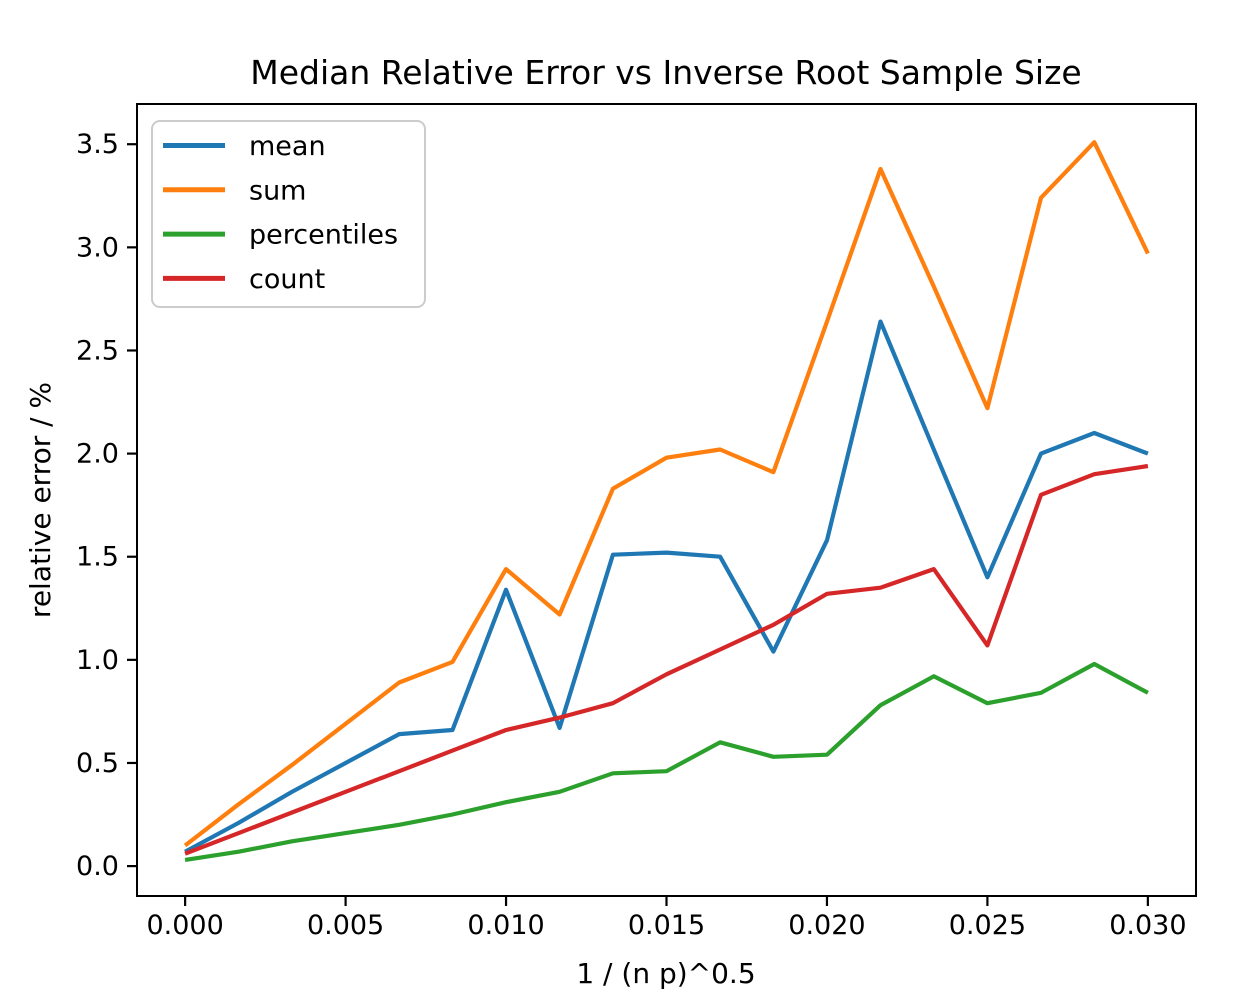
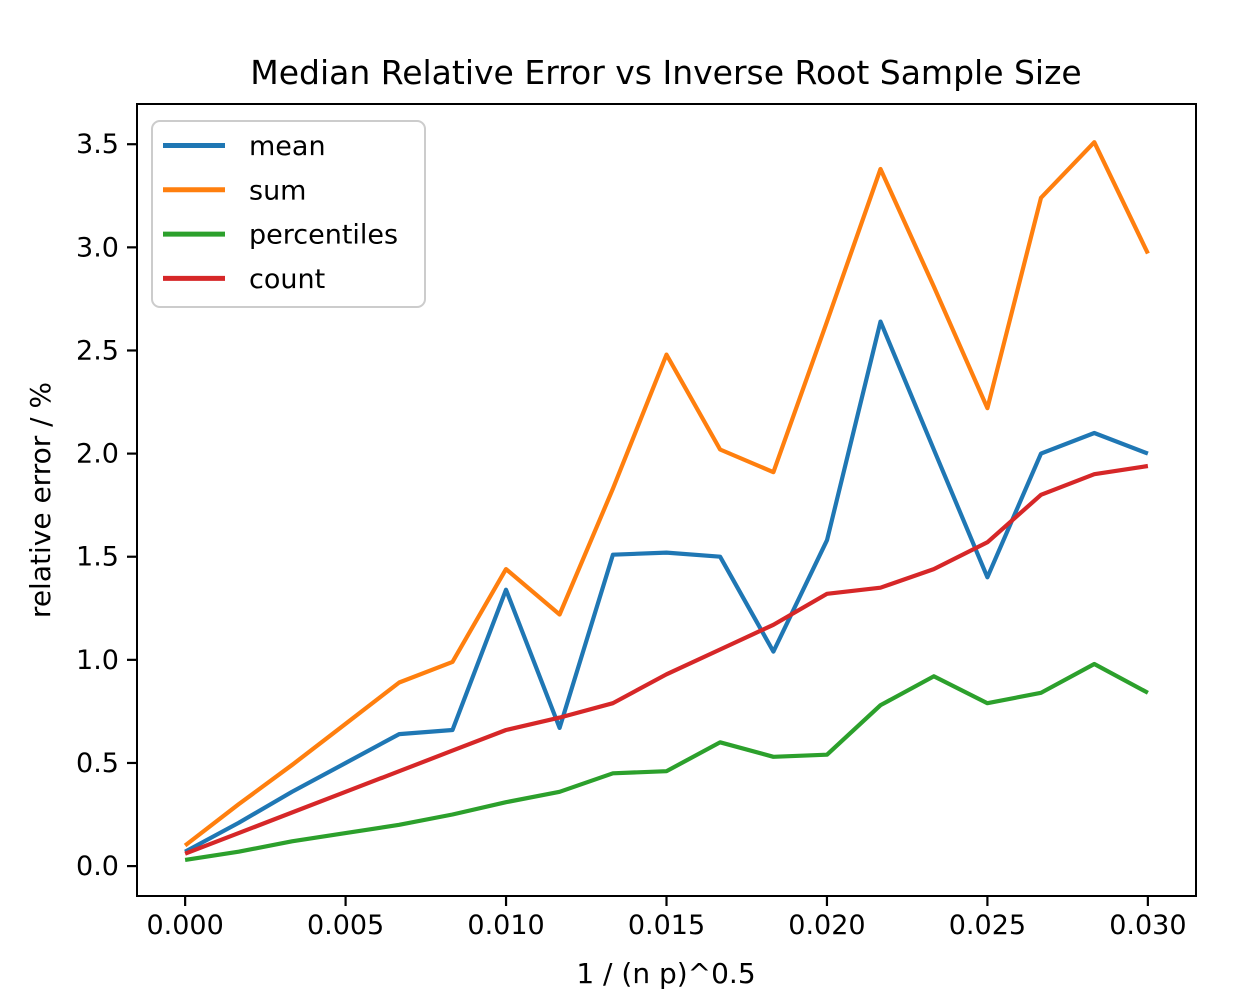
sum/0.015: 1.98 -> 2.48
count/0.025: 1.07 -> 1.57
